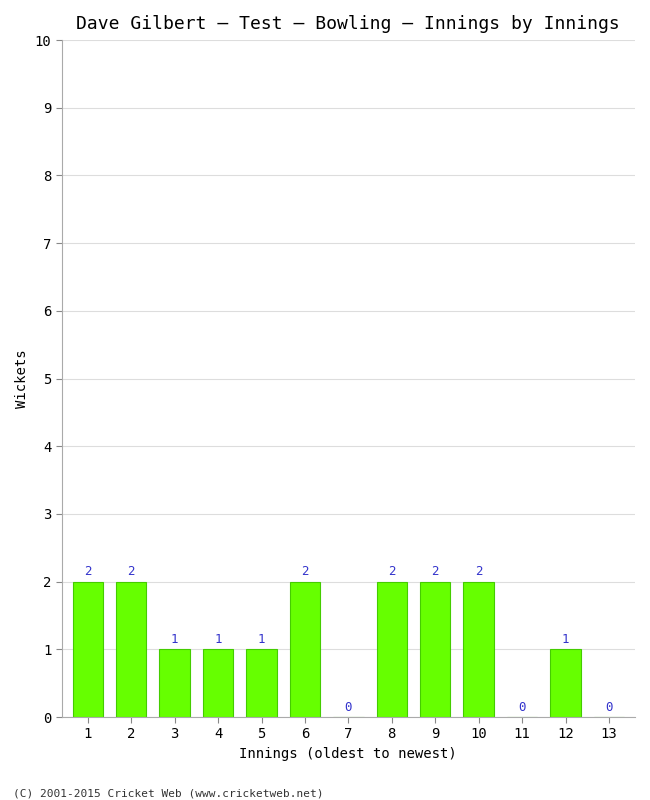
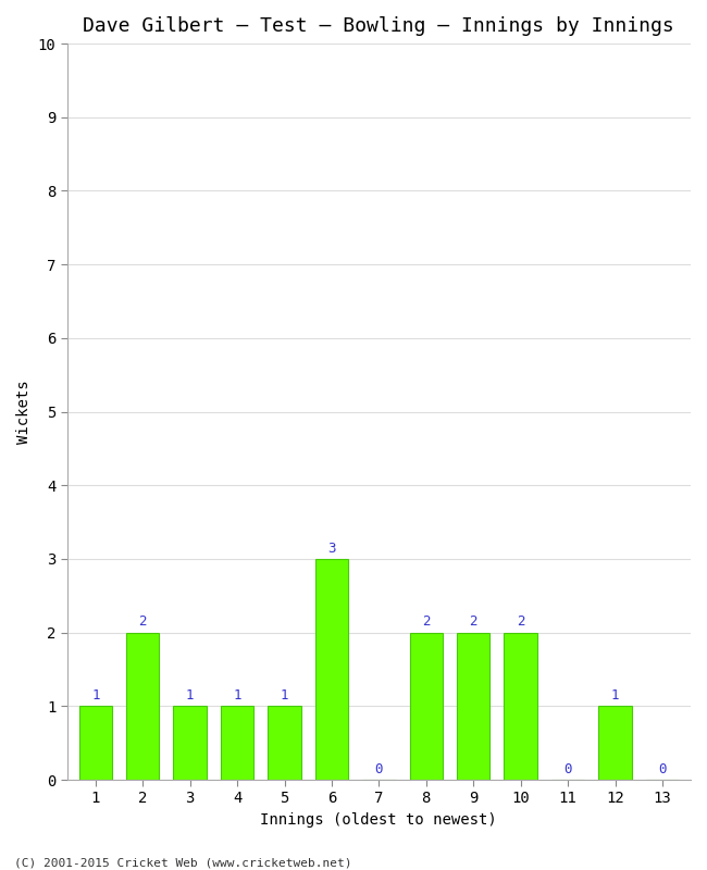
1: 2 -> 1
6: 2 -> 3
